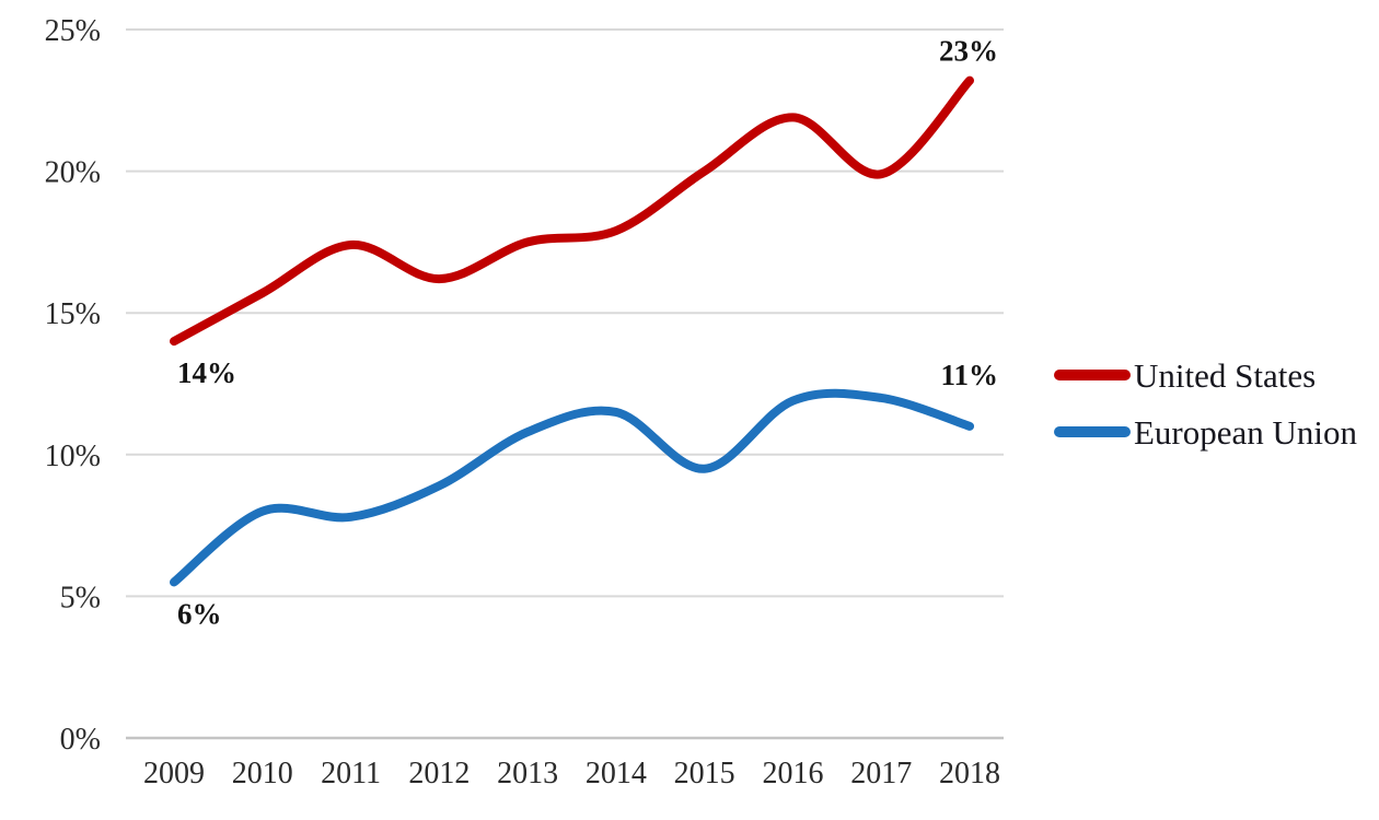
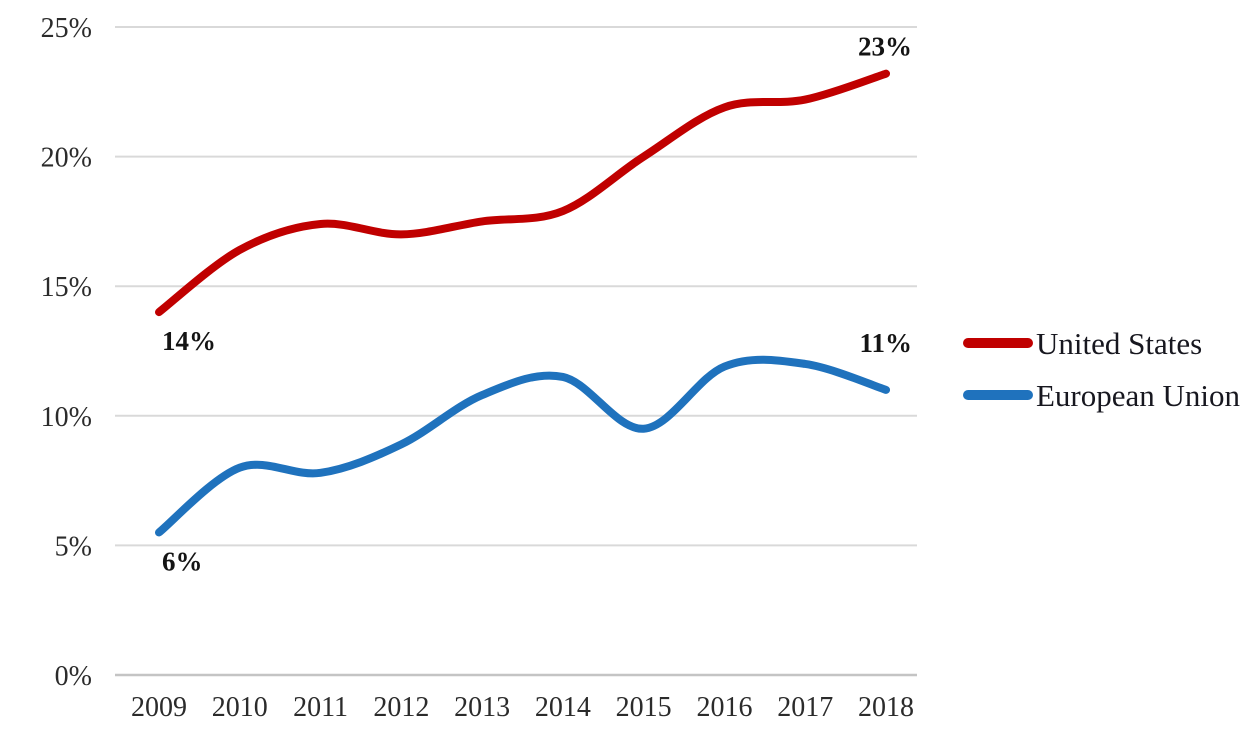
United States/2010: 15.7% -> 16.4%
United States/2012: 16.2% -> 17.0%
United States/2017: 19.9% -> 22.2%
